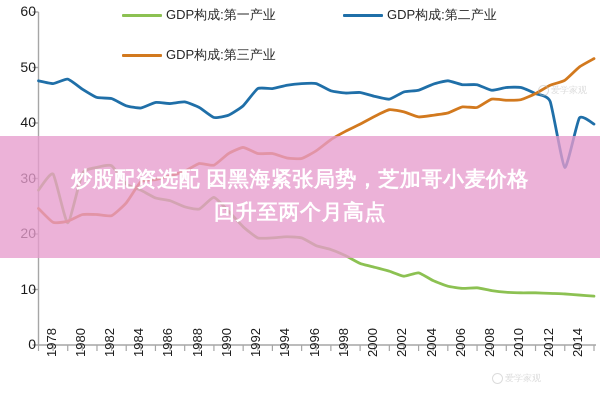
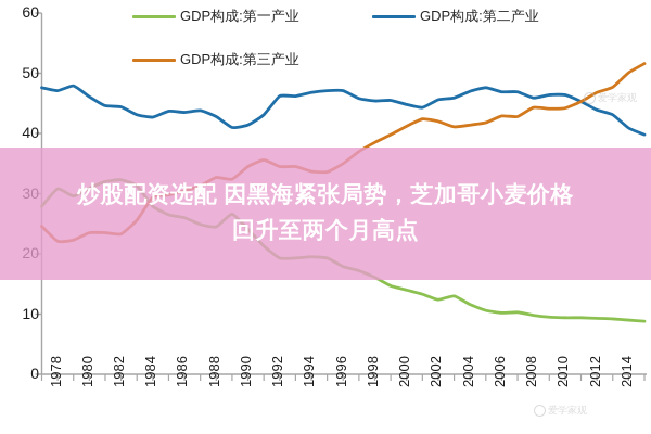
GDP构成:第一产业/1980: 22 -> 30
GDP构成:第一产业/1984: 29 -> 31
GDP构成:第二产业/2014: 32 -> 43
